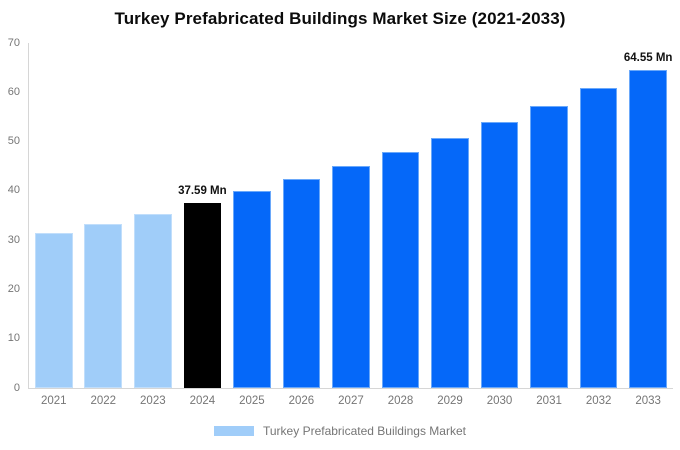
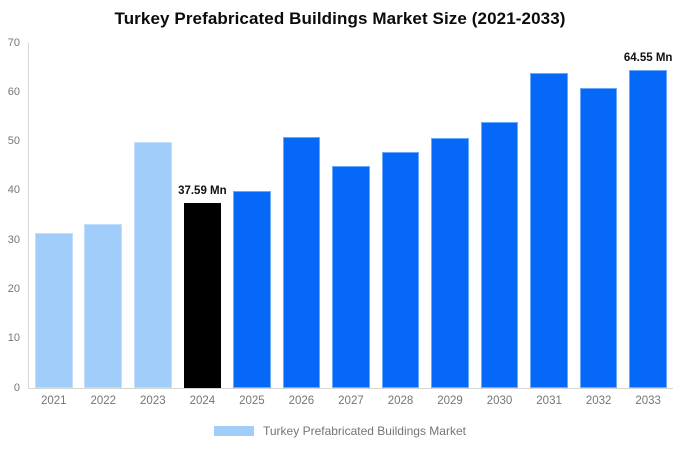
2023: 35 -> 50
2026: 42 -> 51
2031: 57 -> 64
